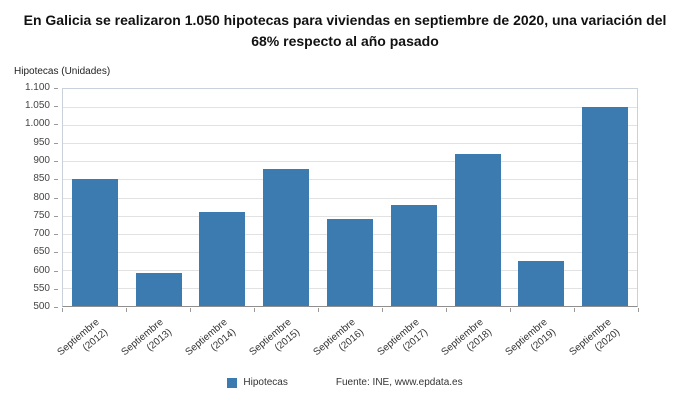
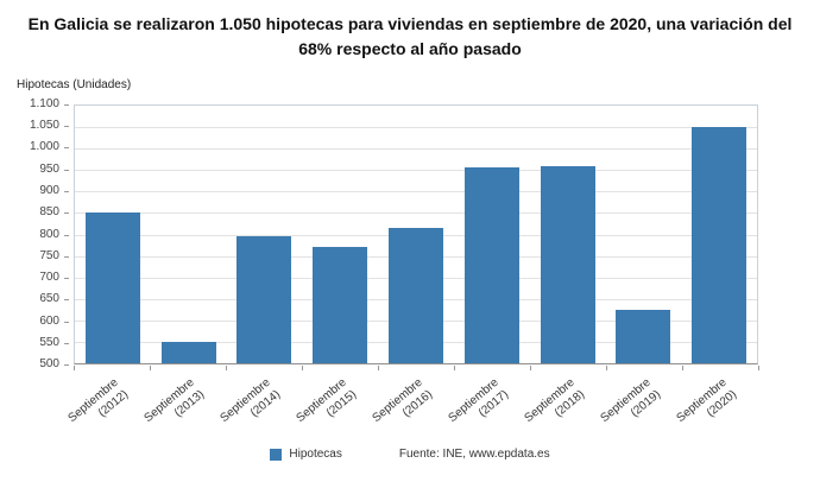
Septiembre (2013): 590 -> 550
Septiembre (2014): 760 -> 800
Septiembre (2015): 880 -> 770
Septiembre (2016): 740 -> 820
Septiembre (2017): 780 -> 960
Septiembre (2018): 920 -> 960
